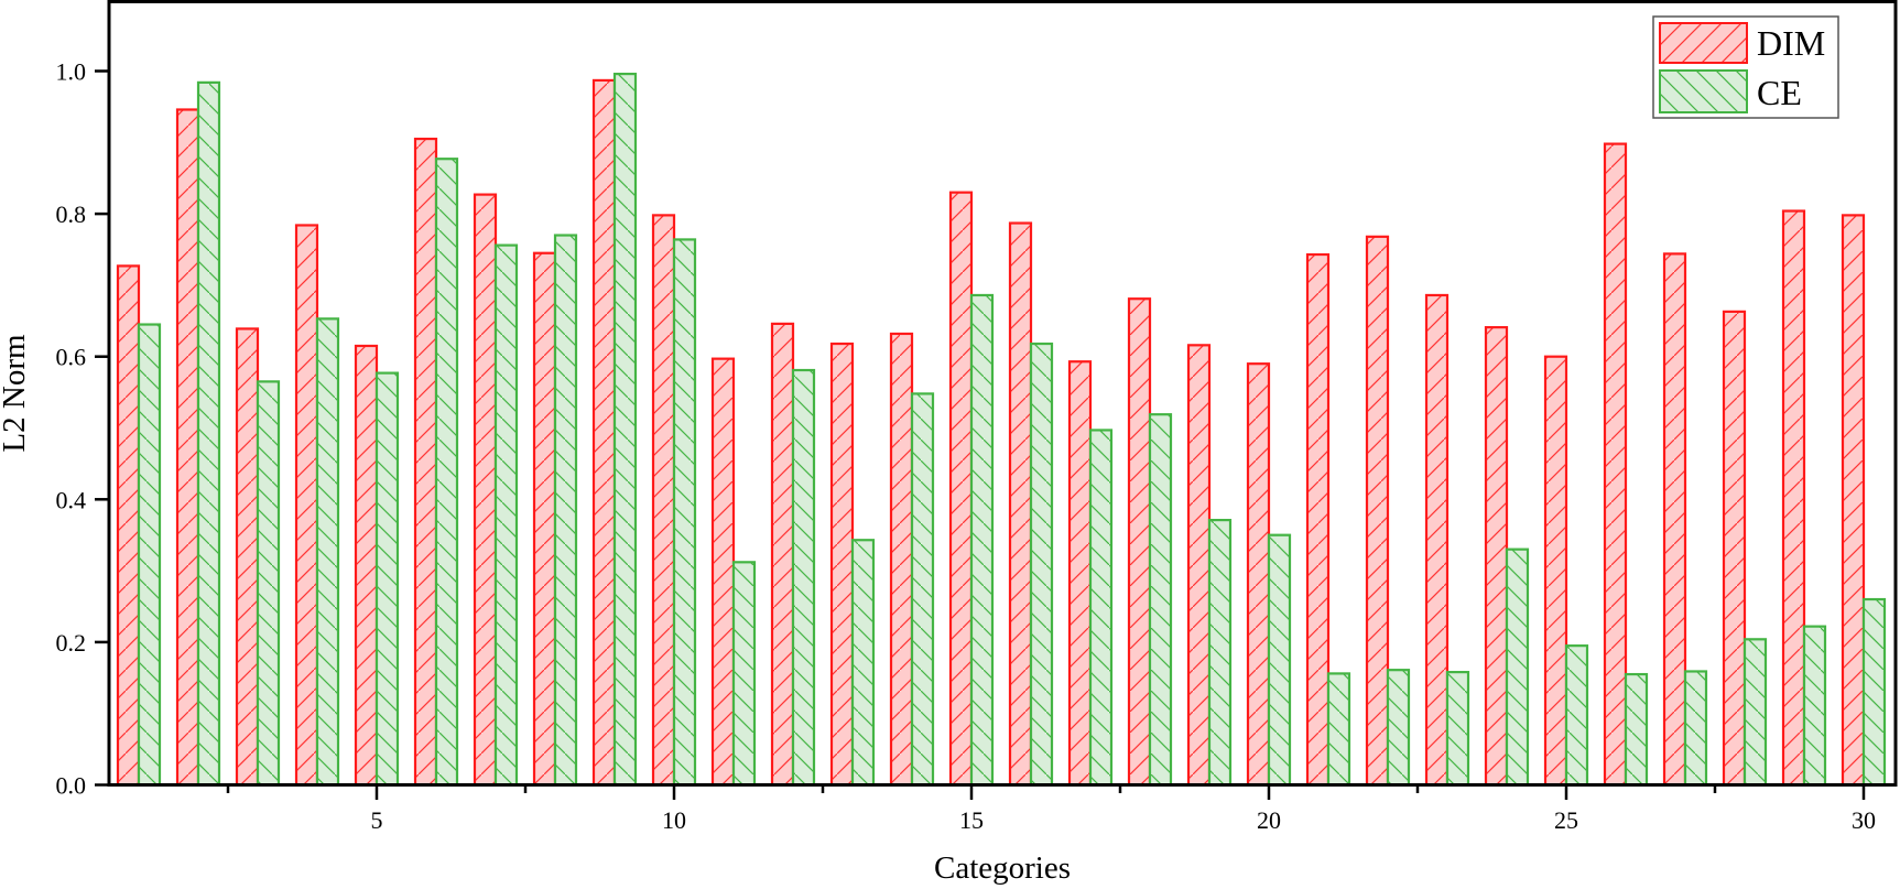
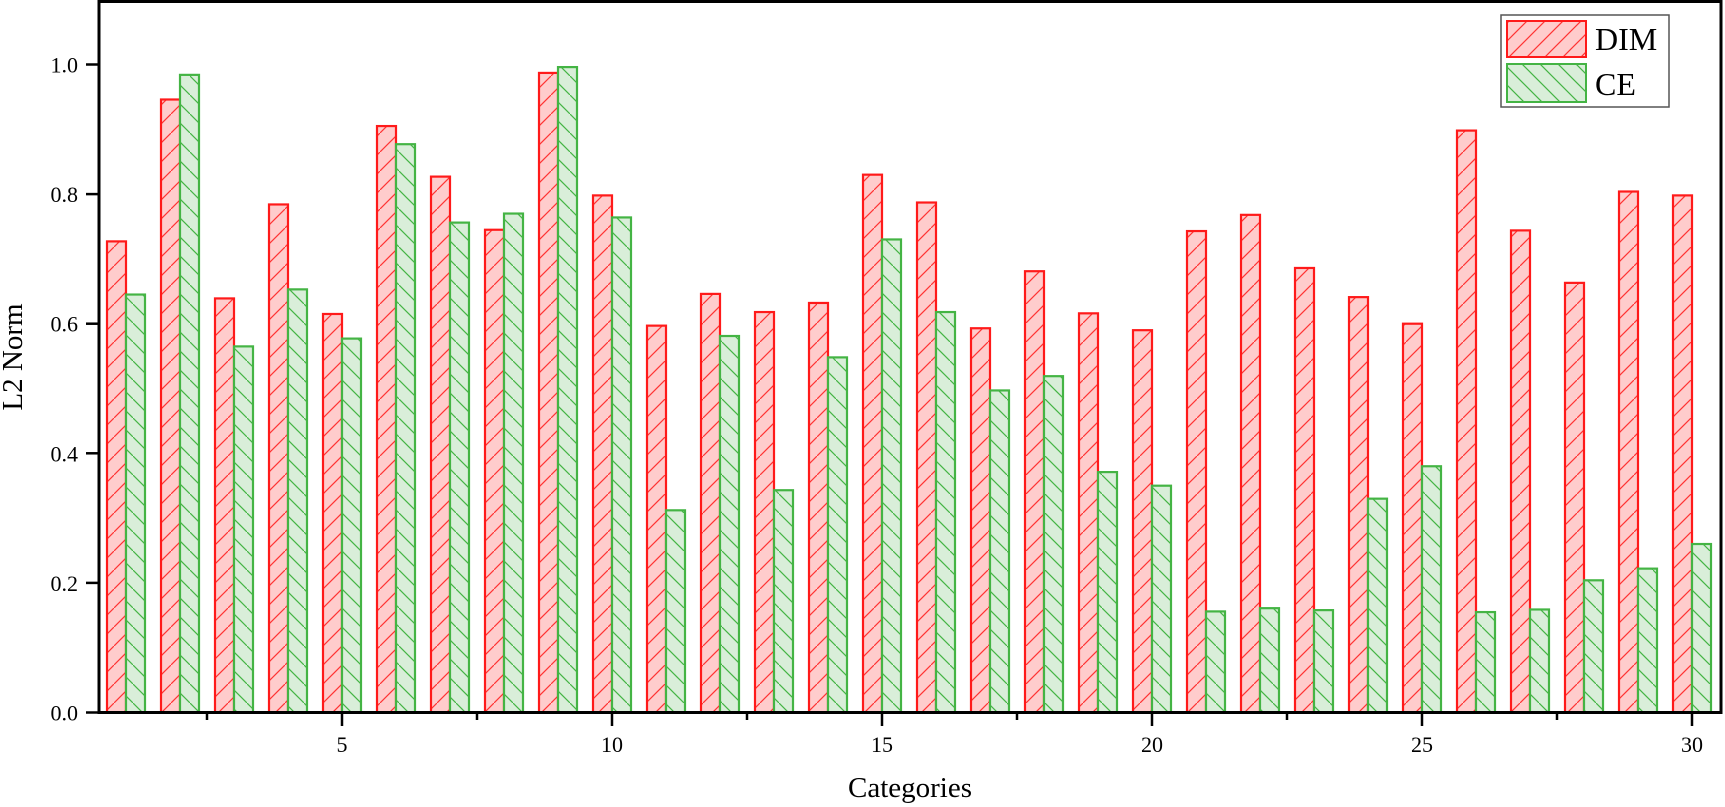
CE/15: 0.69 -> 0.73
CE/25: 0.20 -> 0.38
